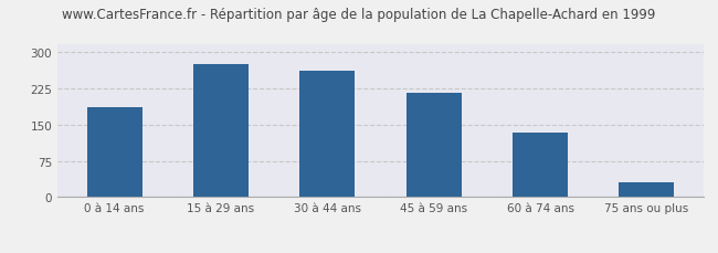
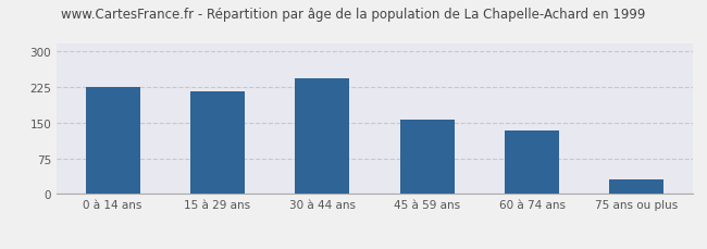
0 à 14 ans: 185 -> 225
15 à 29 ans: 275 -> 215
30 à 44 ans: 260 -> 242
45 à 59 ans: 215 -> 156
